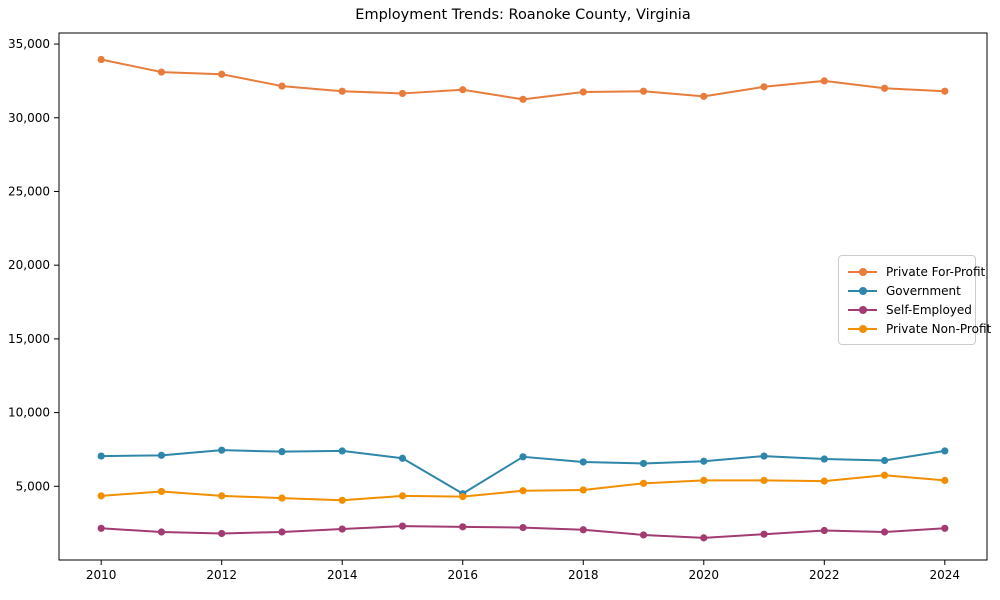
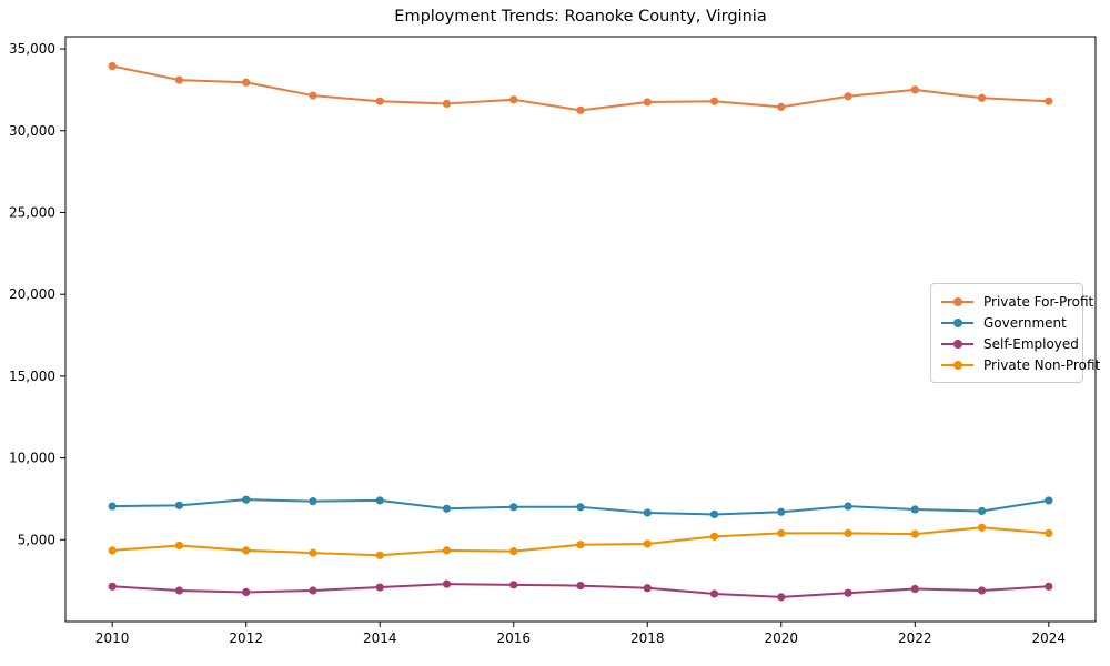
Government/2016: 4500 -> 7000
